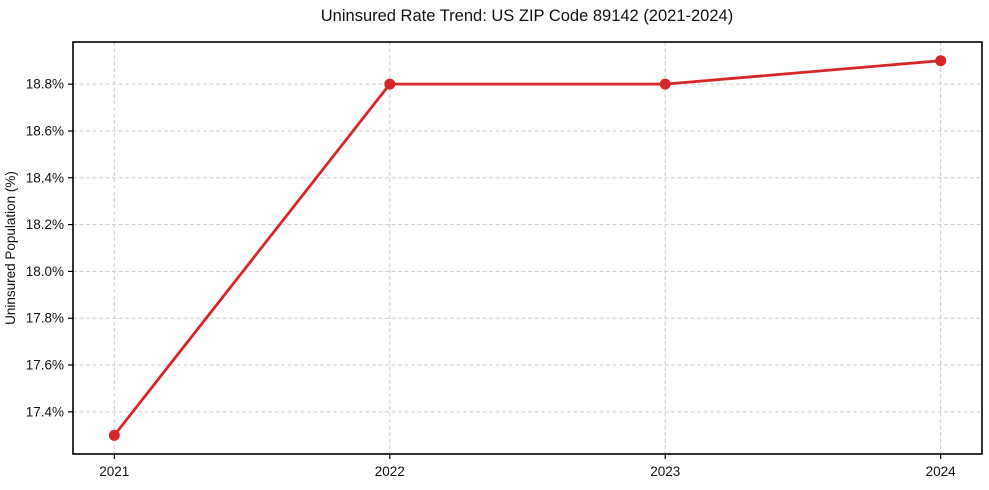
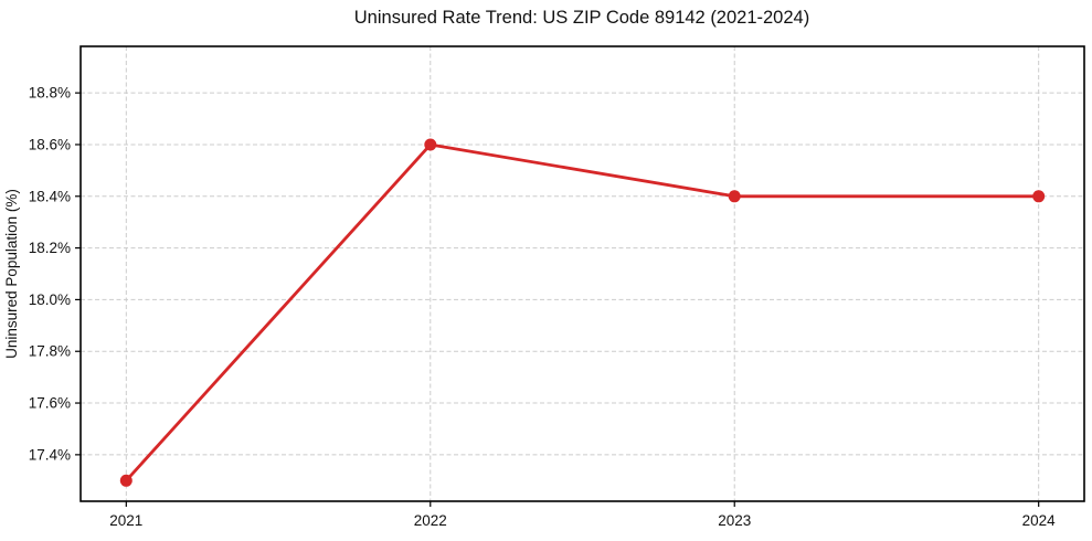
2022: 18.8% -> 18.6%
2023: 18.8% -> 18.4%
2024: 18.9% -> 18.4%
